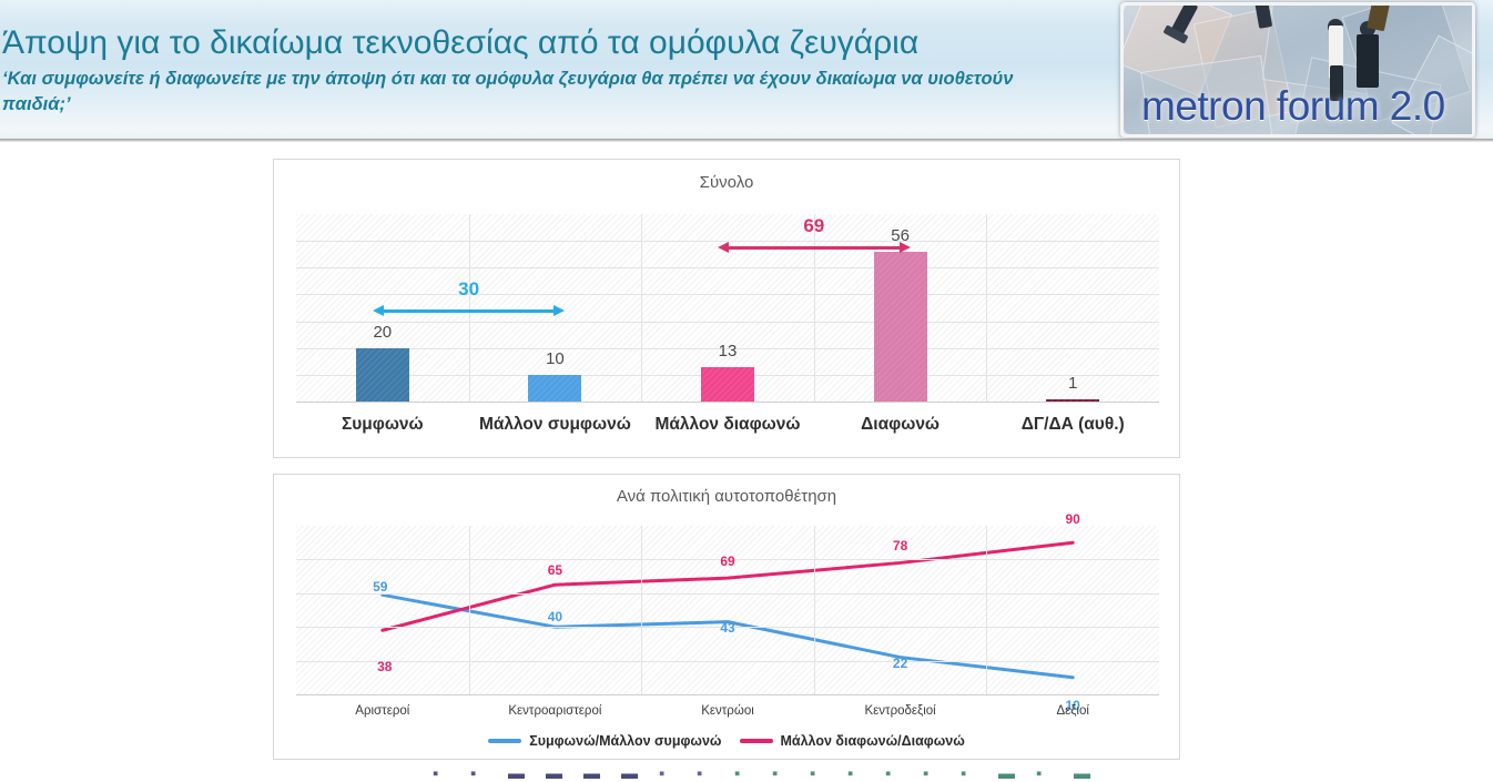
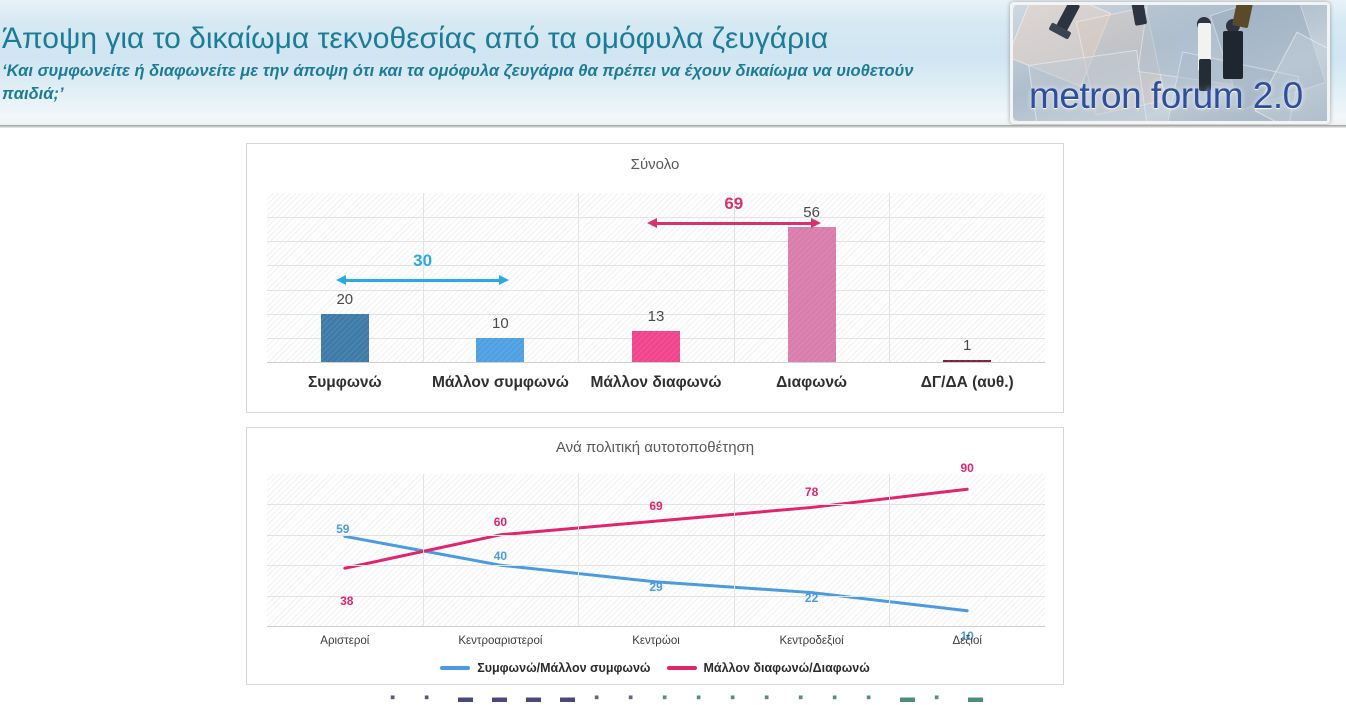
Ανά πολιτική αυτοτοποθέτηση/Μάλλον διαφωνώ/Διαφωνώ/Κεντροαριστεροί: 65 -> 60
Ανά πολιτική αυτοτοποθέτηση/Συμφωνώ/Μάλλον συμφωνώ/Κεντρώοι: 43 -> 29
